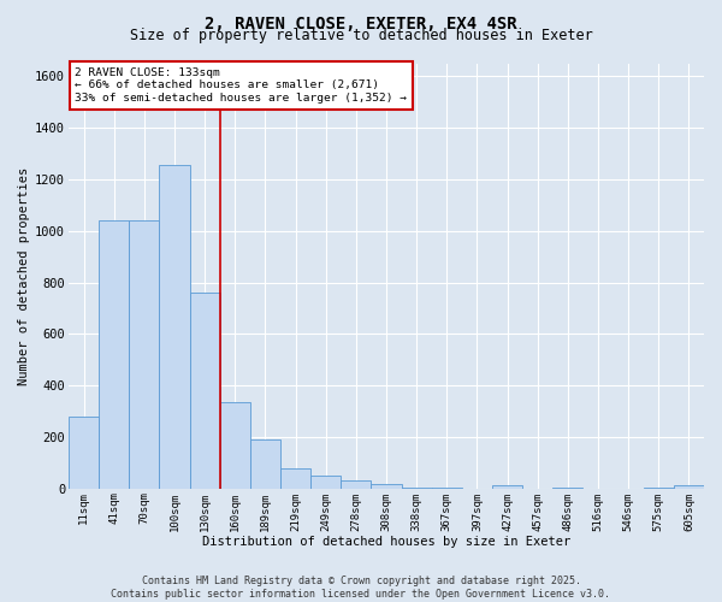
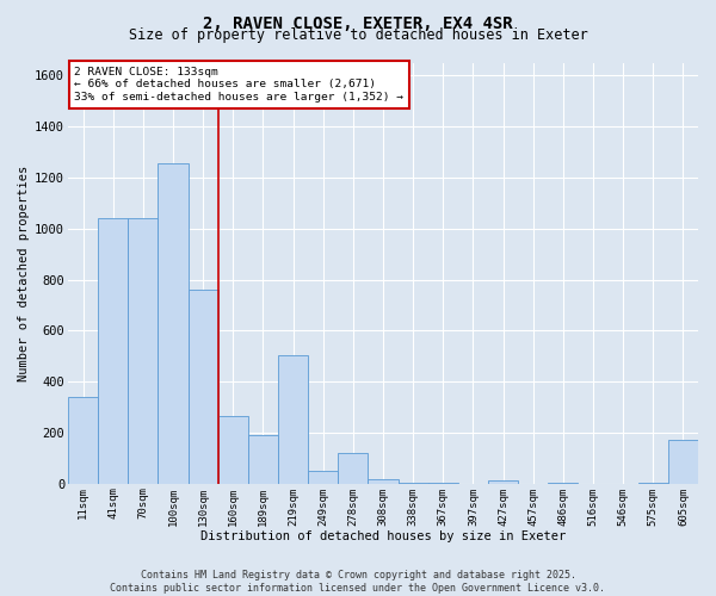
11sqm: 280 -> 340
160sqm: 335 -> 265
219sqm: 80 -> 505
278sqm: 30 -> 120
605sqm: 15 -> 170
